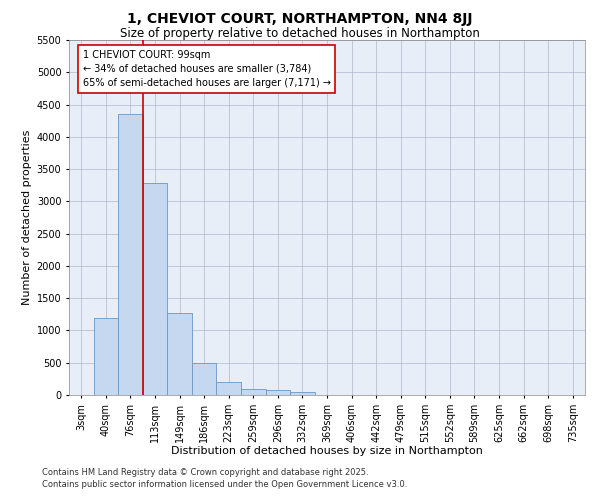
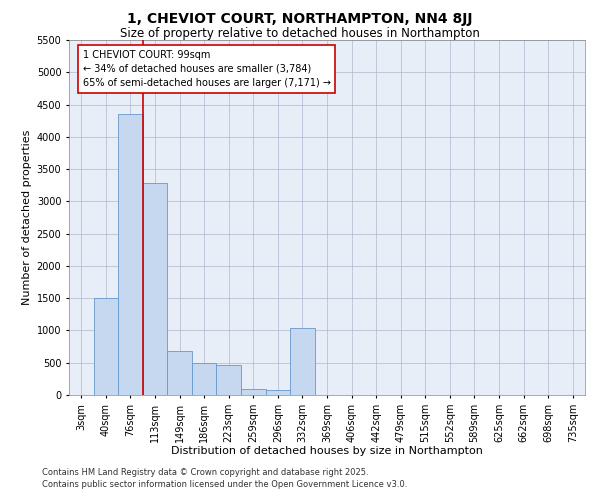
40sqm: 1200 -> 1500
149sqm: 1270 -> 680
223sqm: 200 -> 460
332sqm: 50 -> 1040
